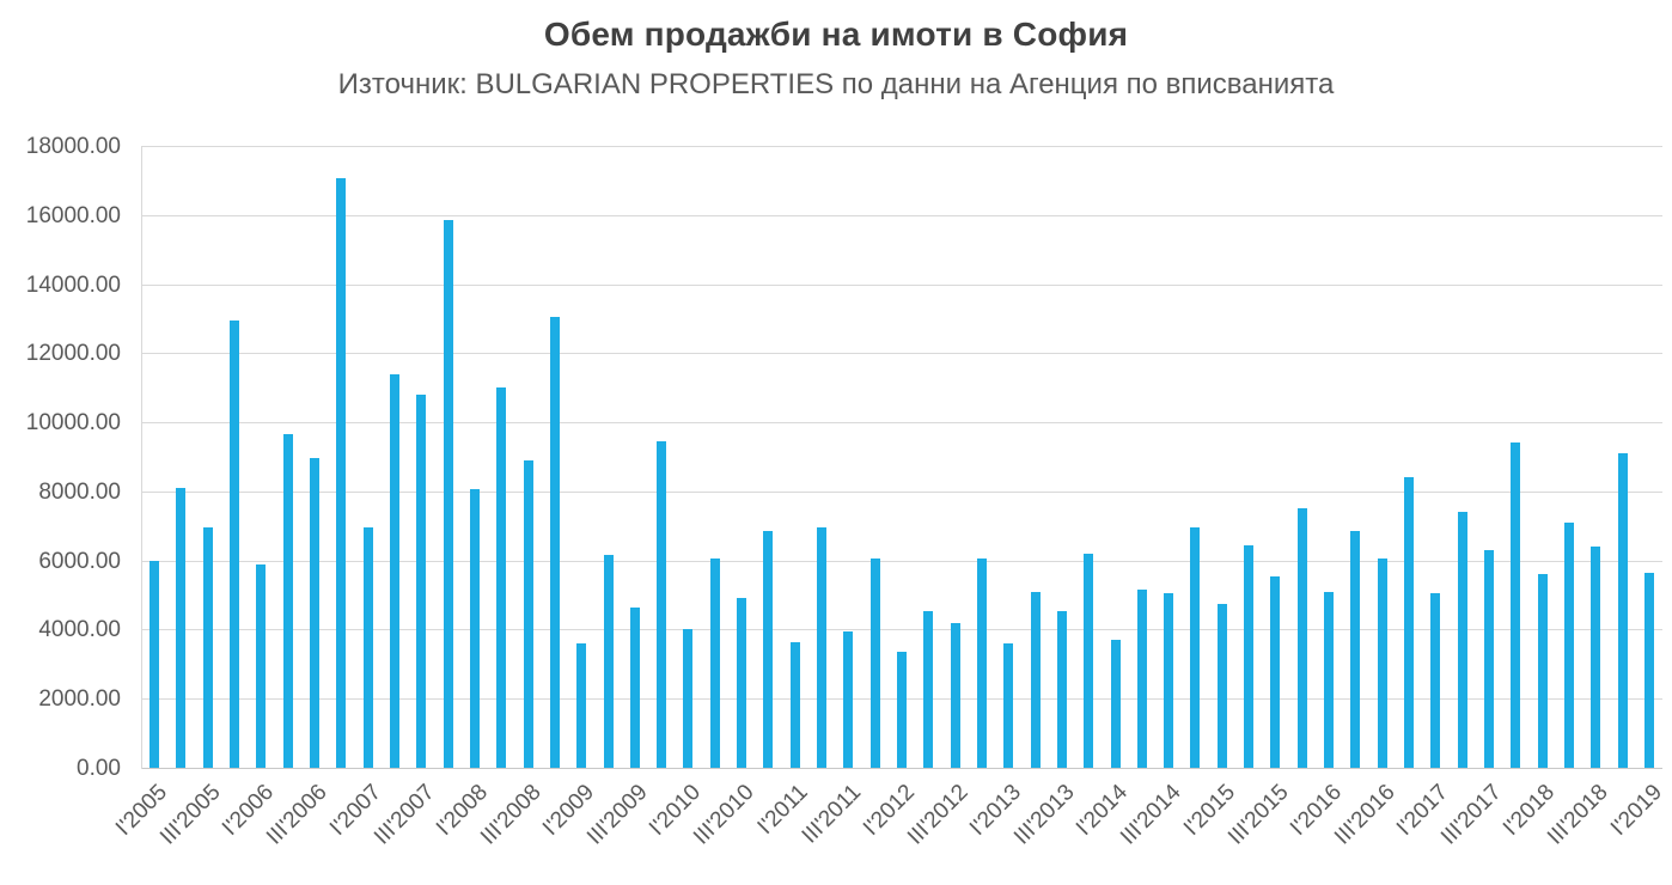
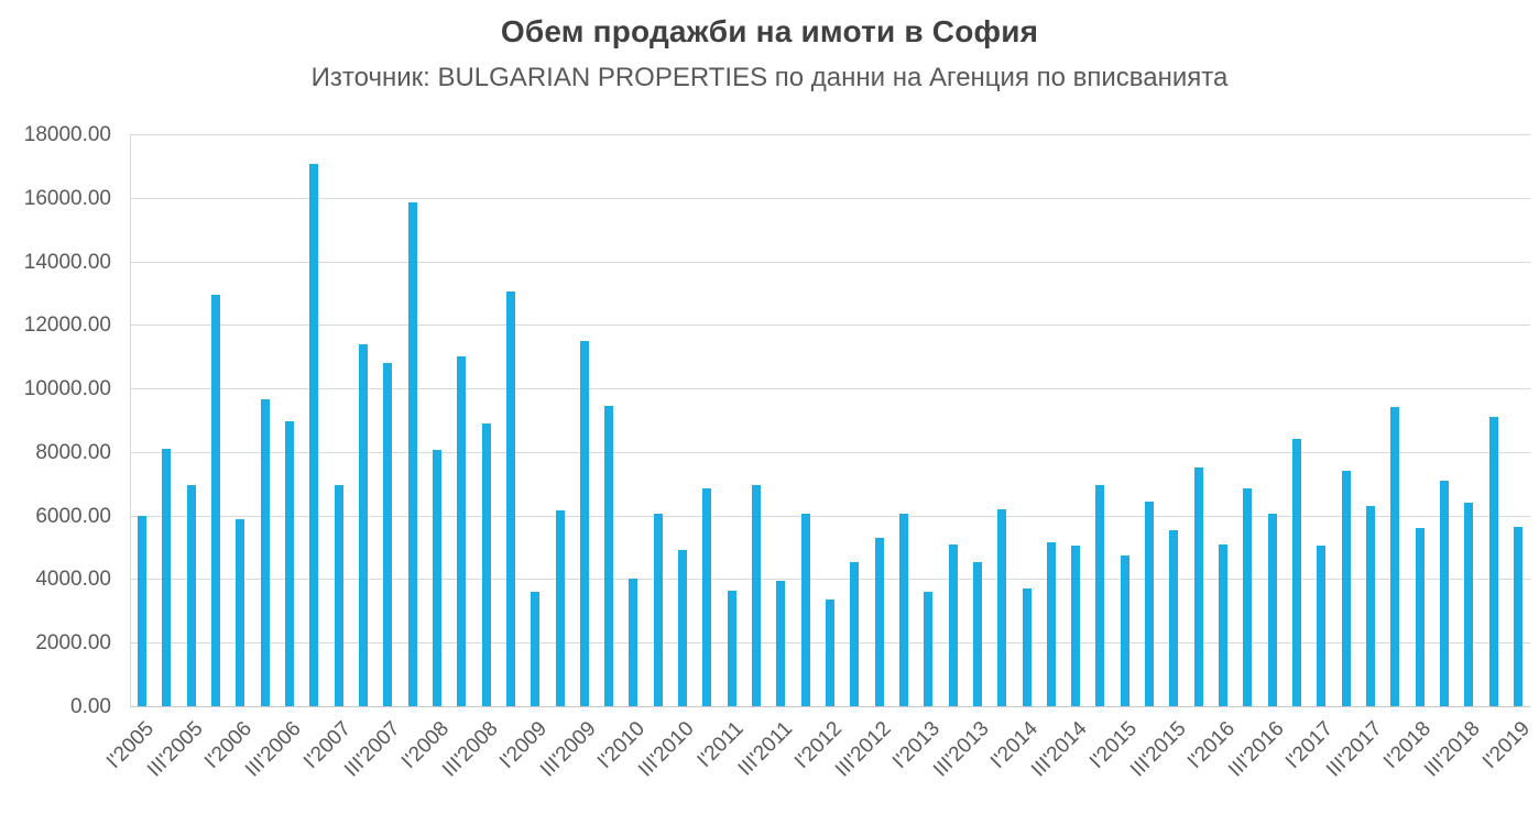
III'2009: 4600 -> 11500
III'2012: 4200 -> 5300
